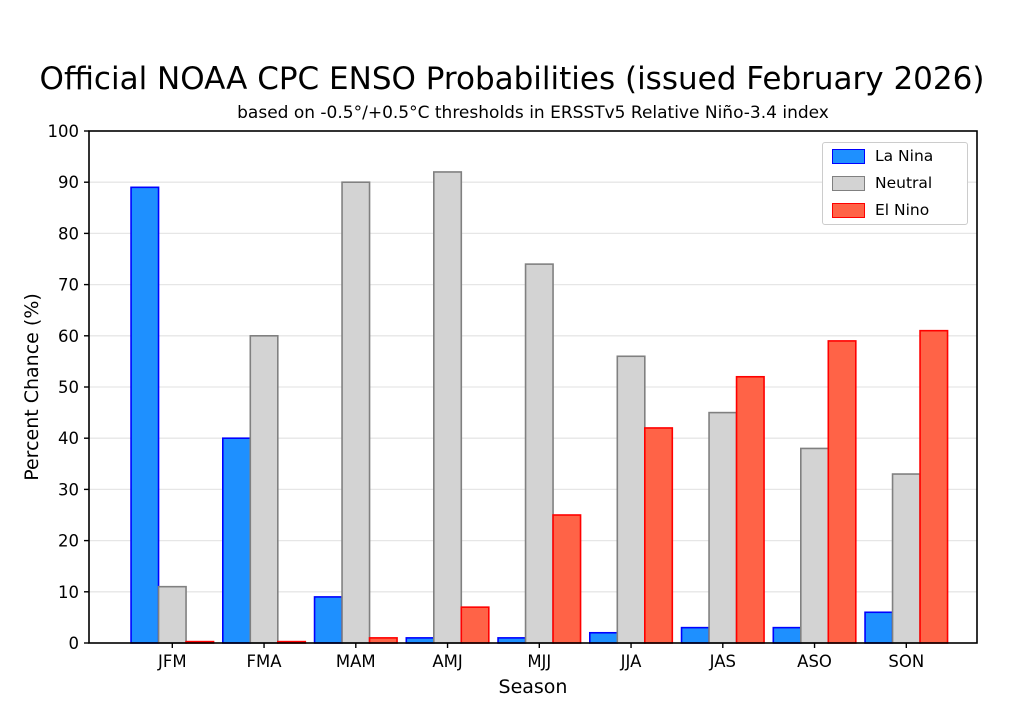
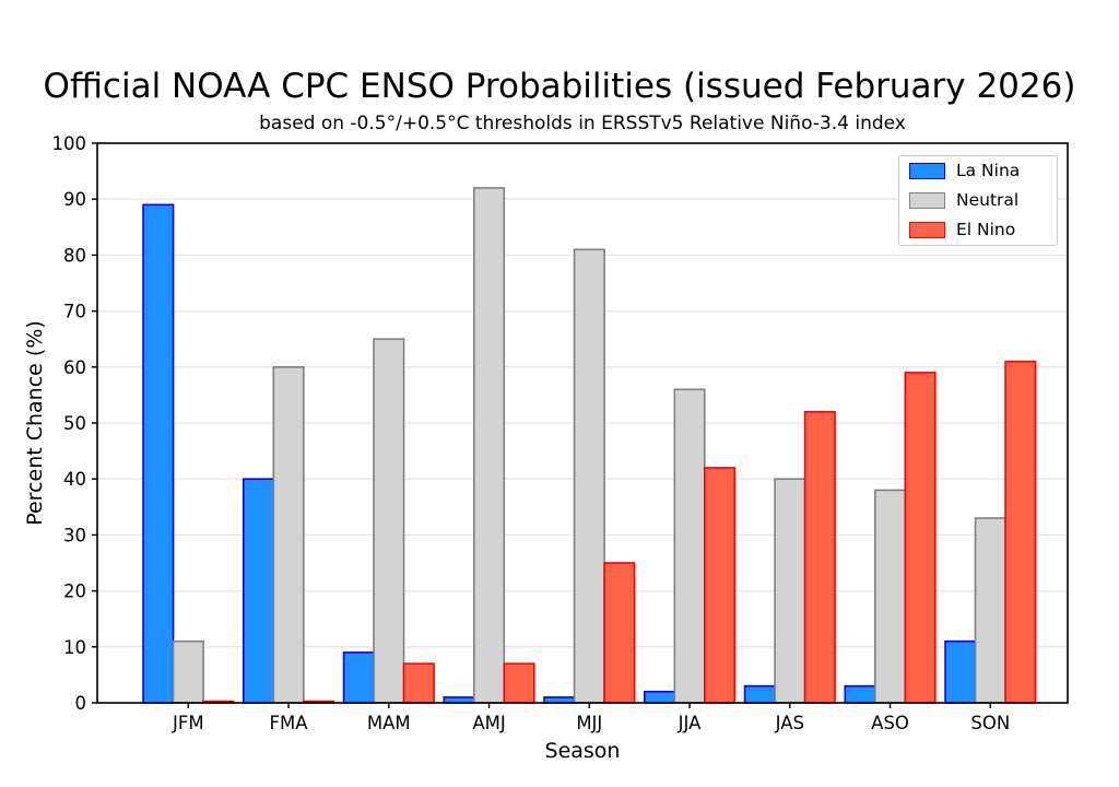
Neutral/MAM: 90 -> 65
El Nino/MAM: 1 -> 7
Neutral/MJJ: 74 -> 81
Neutral/JAS: 45 -> 40
La Nina/SON: 6 -> 11
